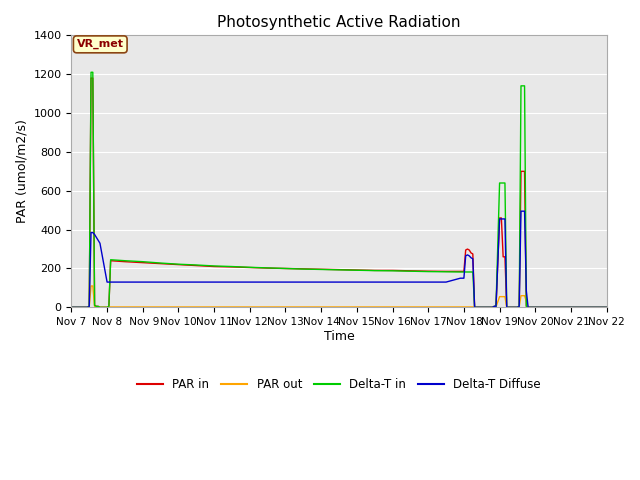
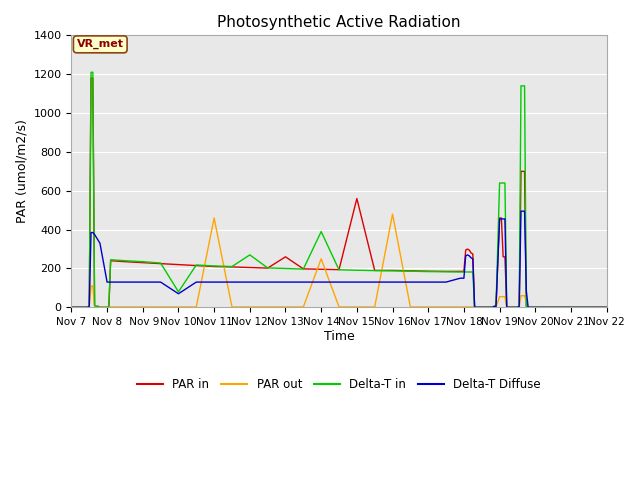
Delta-T in/Nov 10: 220 -> 80
Delta-T Diffuse/Nov 10: 130 -> 70
PAR out/Nov 11: 0 -> 460
Delta-T in/Nov 12: 210 -> 270
PAR in/Nov 13: 200 -> 260
PAR out/Nov 14: 0 -> 250
Delta-T in/Nov 14: 200 -> 390
PAR in/Nov 15: 190 -> 560
PAR out/Nov 16: 0 -> 480
